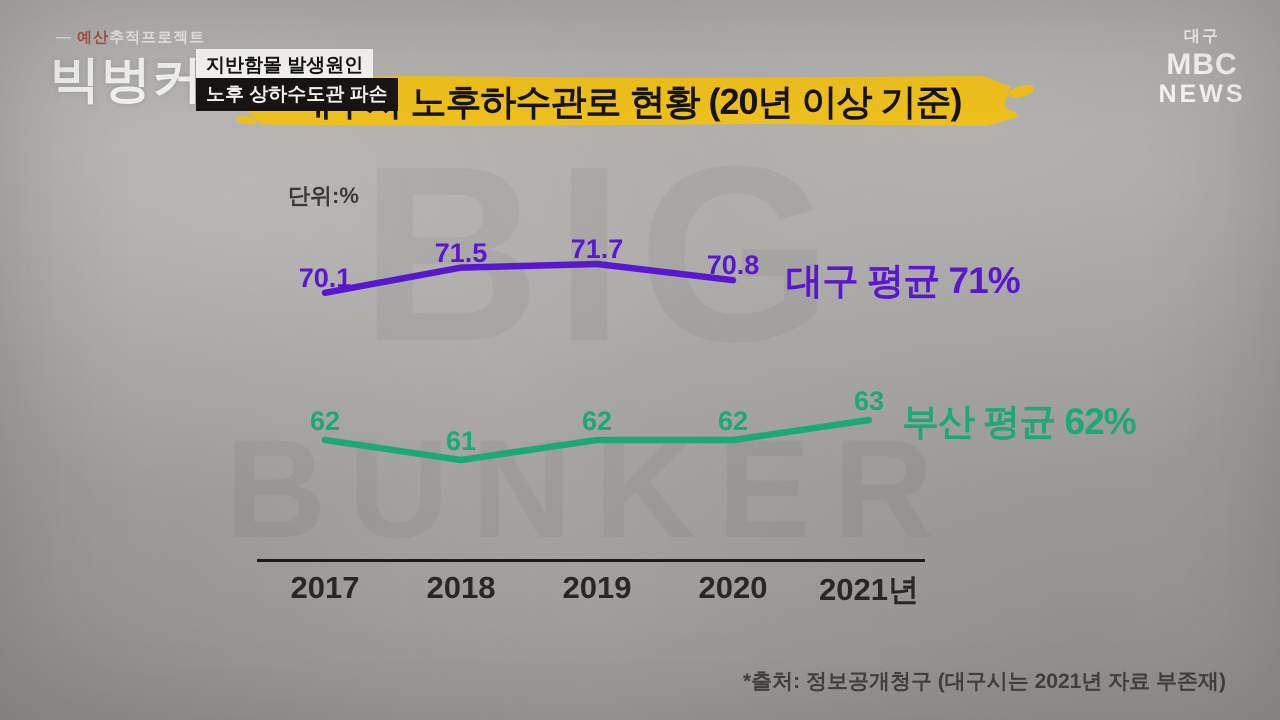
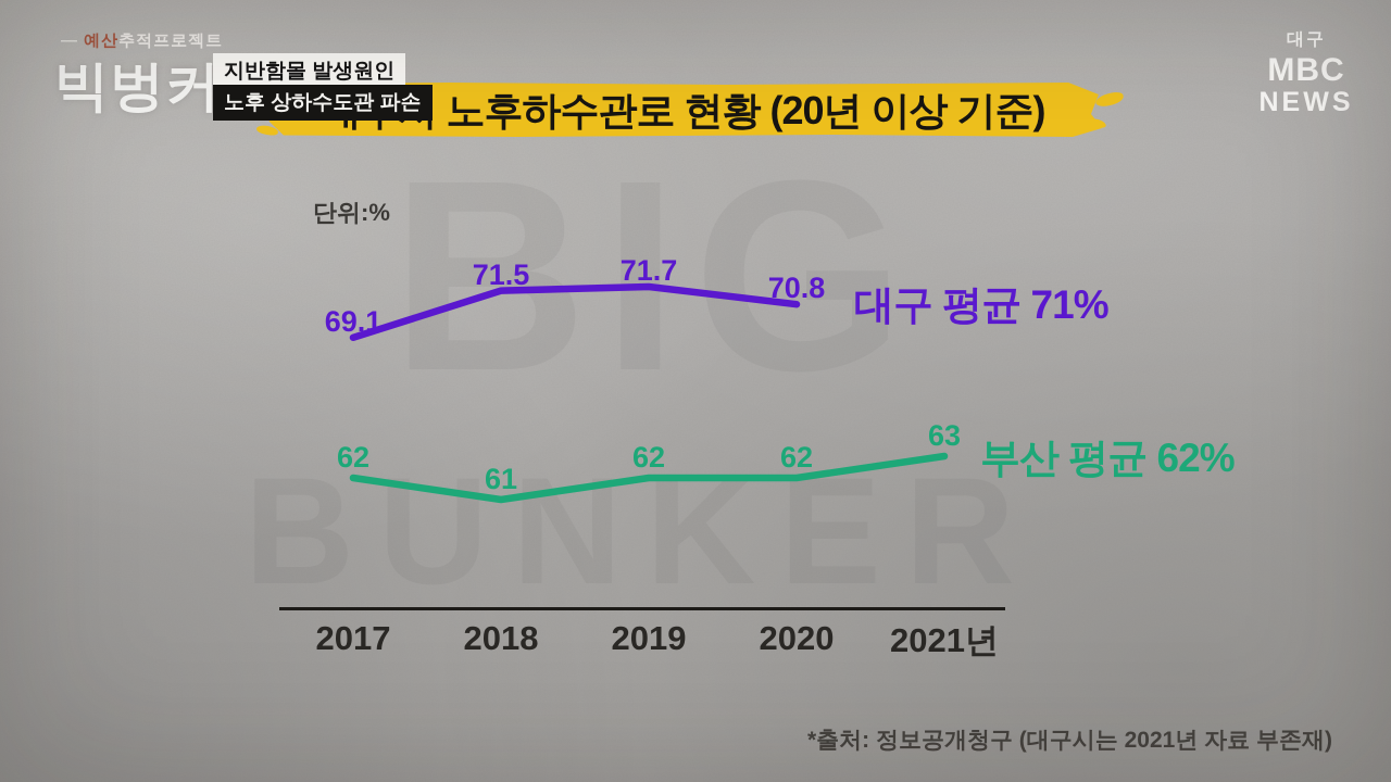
대구/2017: 70.1 -> 69.1
